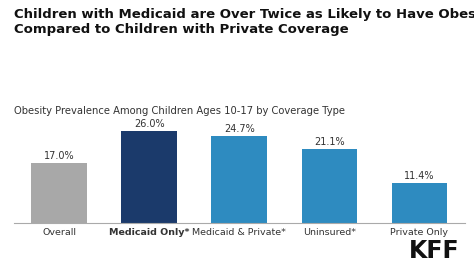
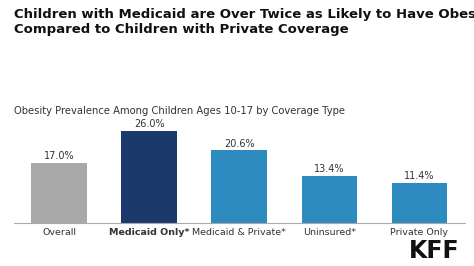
Medicaid & Private*: 24.7% -> 20.6%
Uninsured*: 21.1% -> 13.4%
